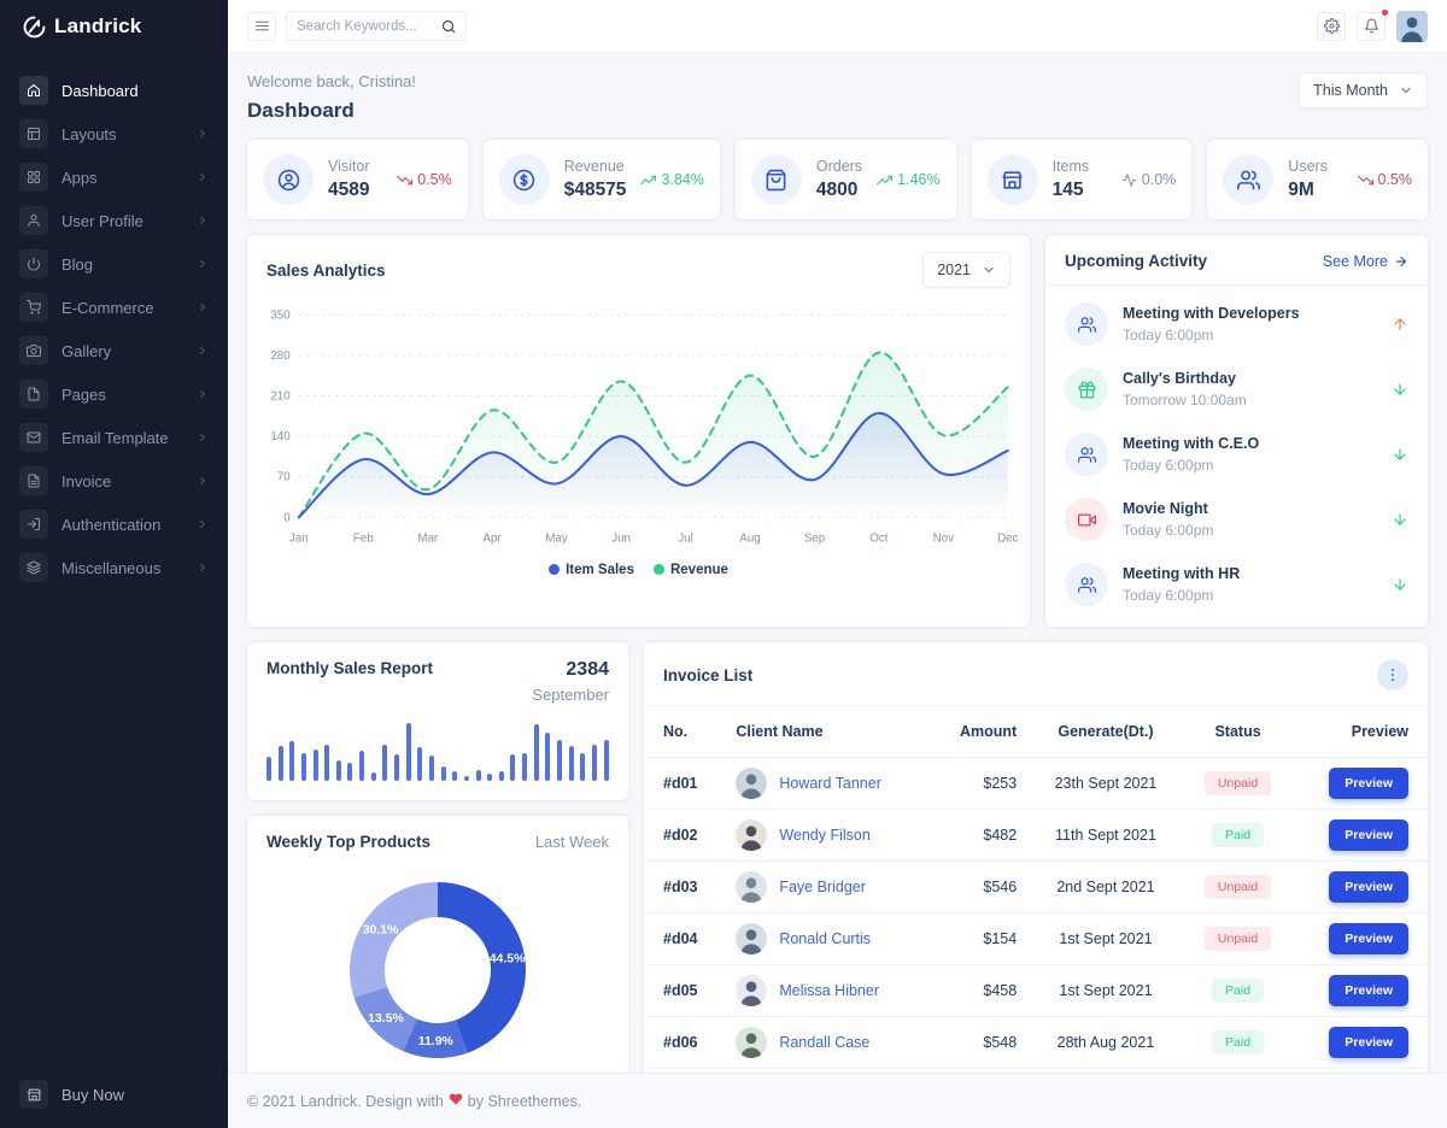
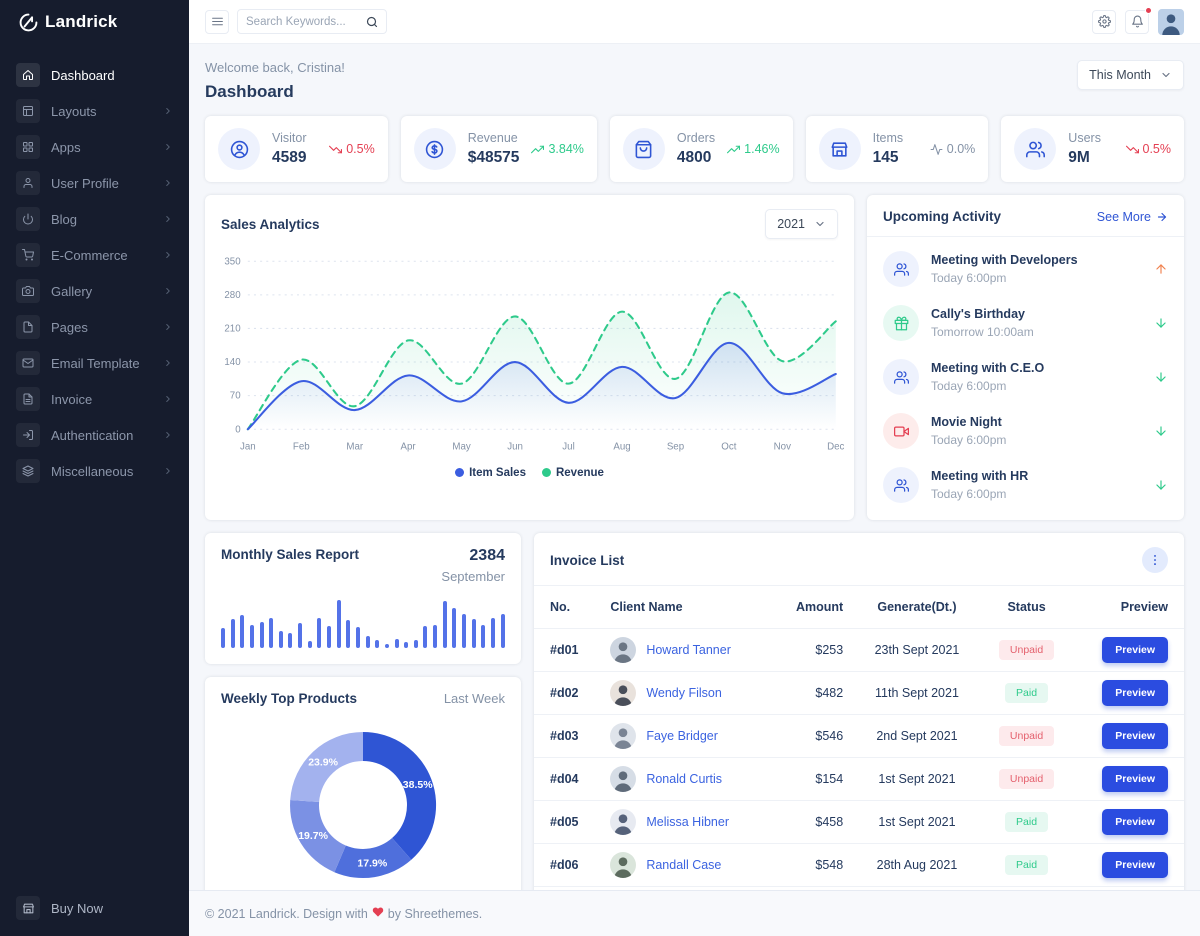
Weekly Top Products/Item 1: 44.5% -> 38.5%
Weekly Top Products/Item 2: 11.9% -> 17.9%
Weekly Top Products/Item 3: 13.5% -> 19.7%
Weekly Top Products/Item 4: 30.1% -> 23.9%
